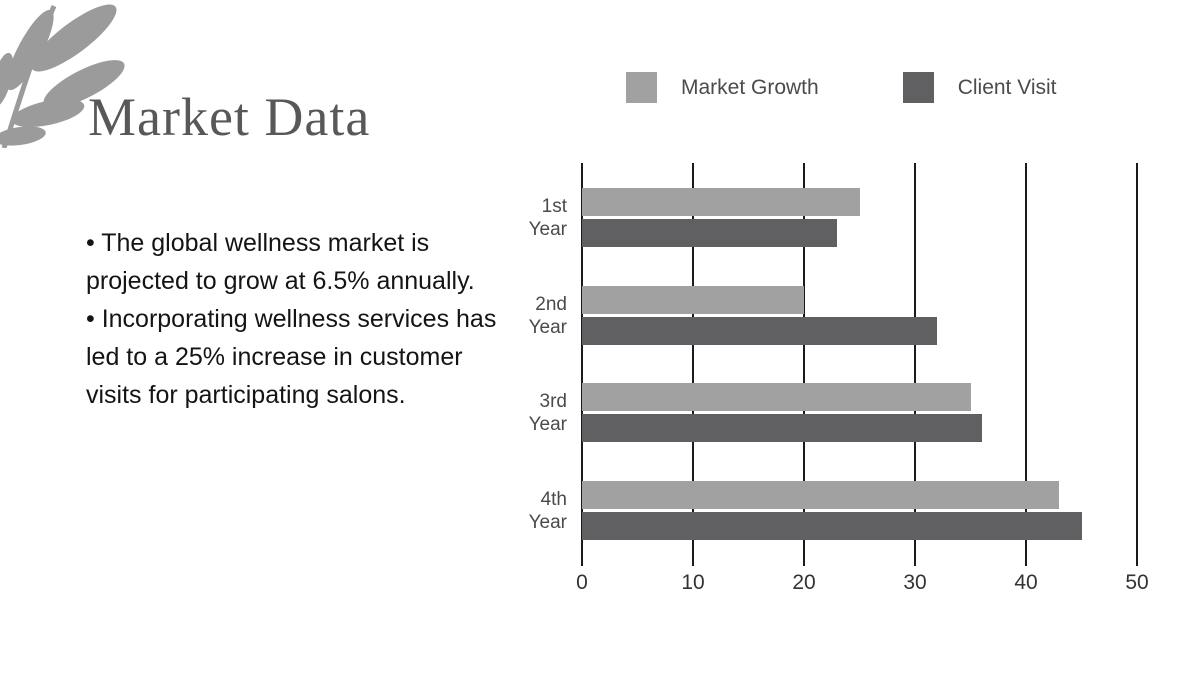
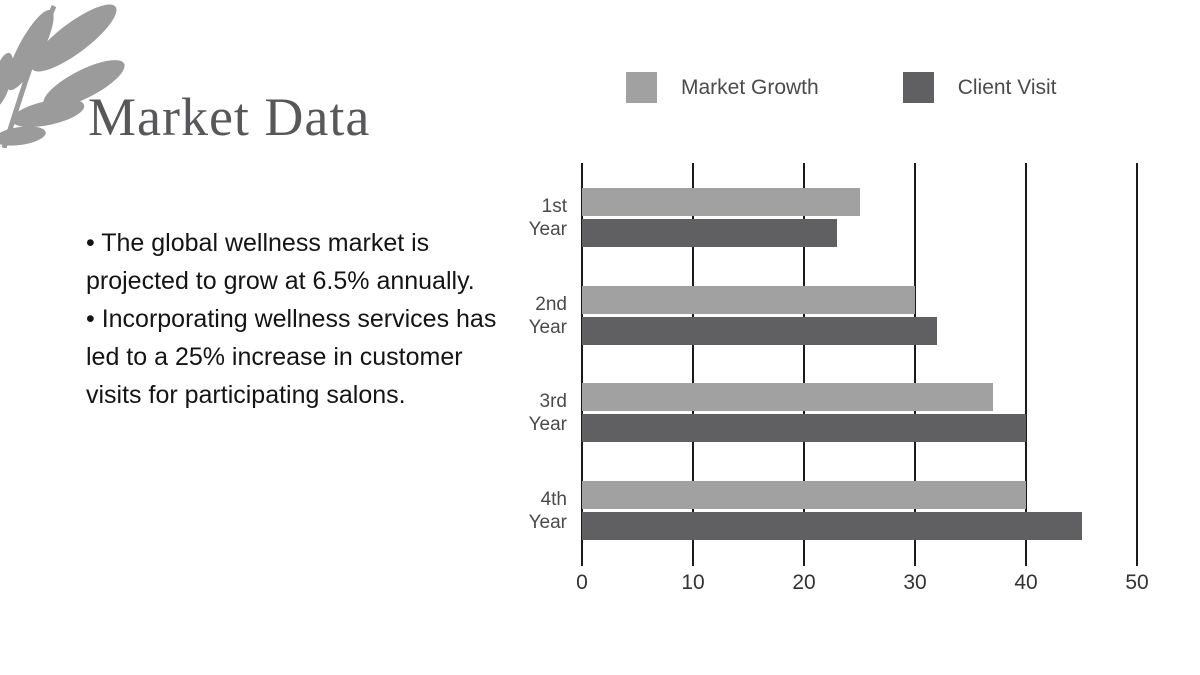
Market Growth/2nd Year: 20 -> 30
Market Growth/3rd Year: 35 -> 37
Client Visit/3rd Year: 36 -> 40
Market Growth/4th Year: 43 -> 40
